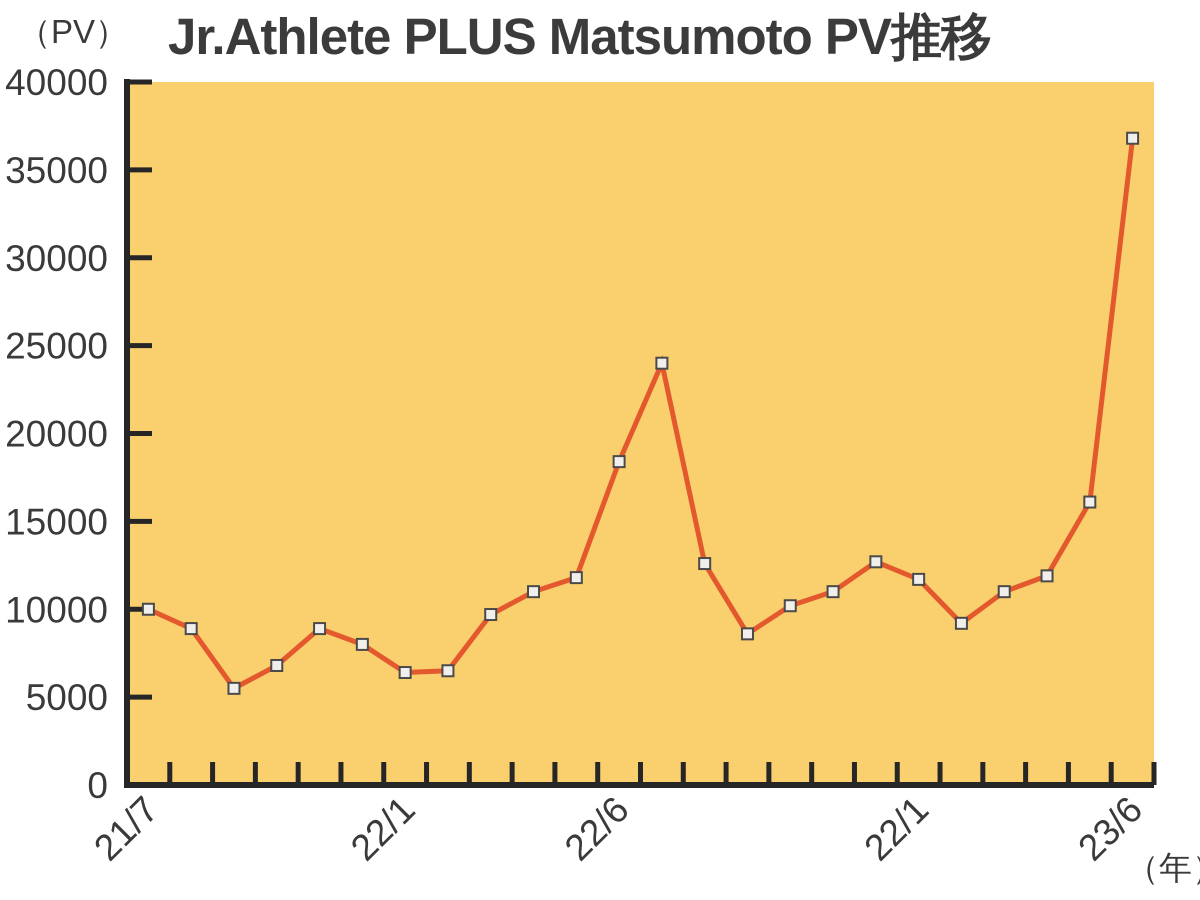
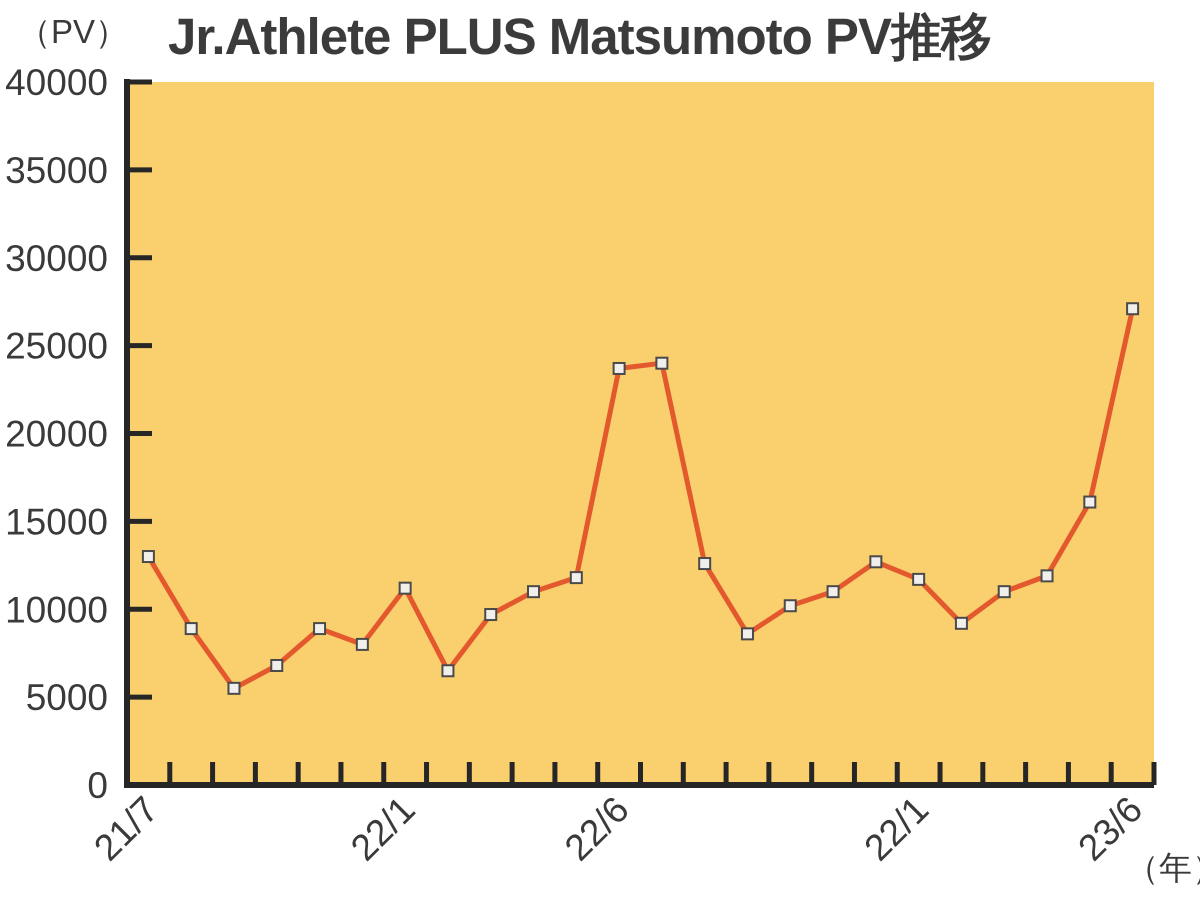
21/7: 10000 -> 13000
22/1: 6400 -> 11200
22/6: 18400 -> 23700
23/6: 36800 -> 27100
